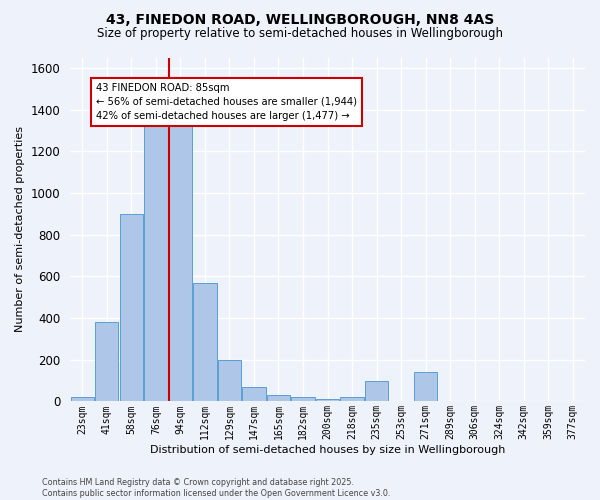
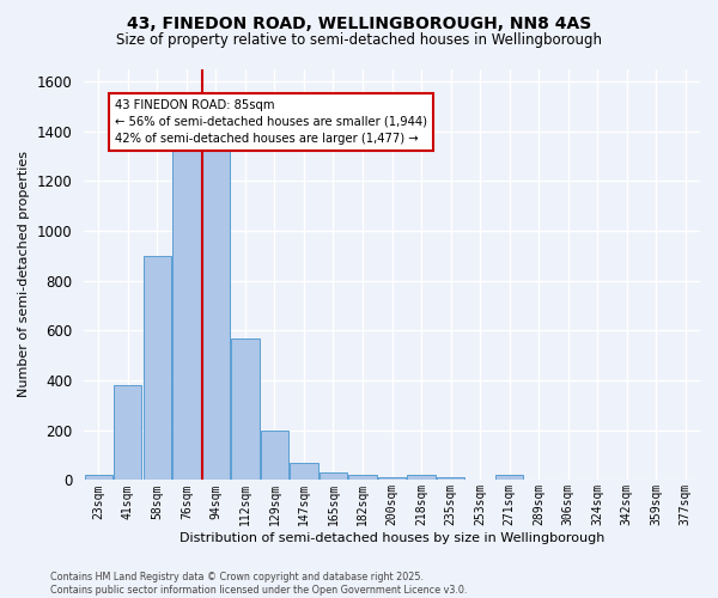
235sqm: 100 -> 10
271sqm: 140 -> 20
